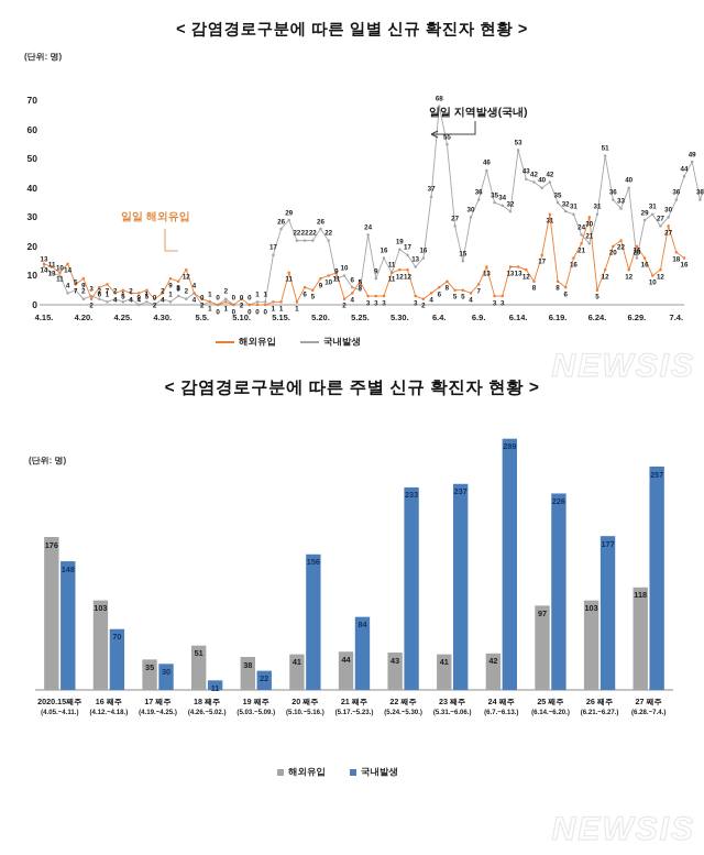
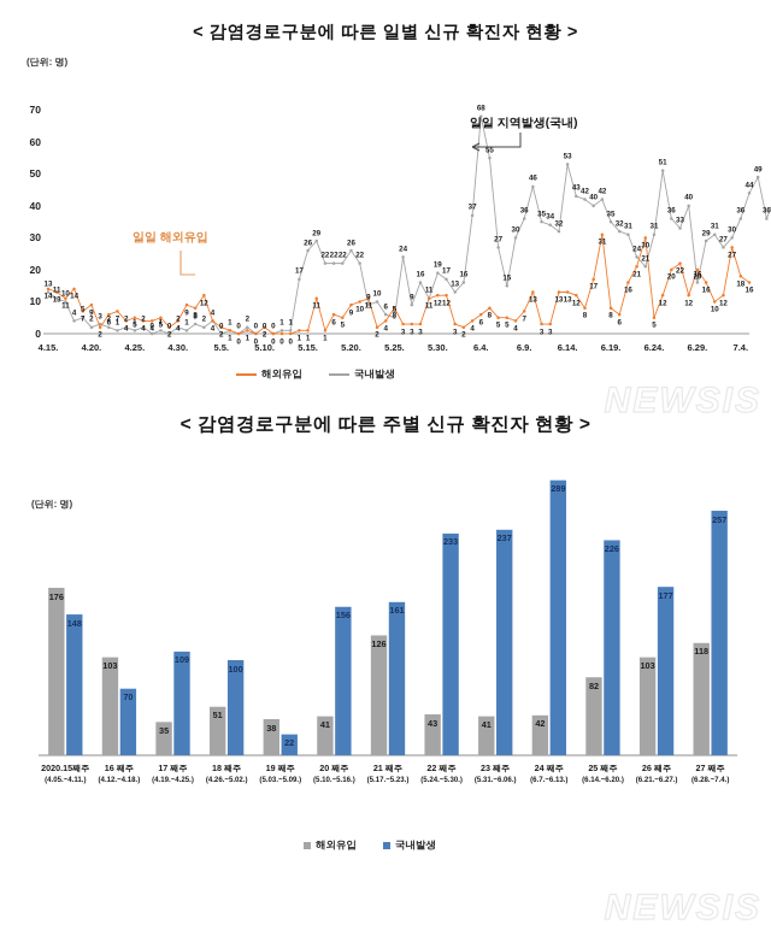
< 감염경로구분에 따른 주별 신규 확진자 현황 >/국내발생/17 째주: 30 -> 109
< 감염경로구분에 따른 주별 신규 확진자 현황 >/국내발생/18 째주: 11 -> 100
< 감염경로구분에 따른 주별 신규 확진자 현황 >/해외유입/21 째주: 44 -> 126
< 감염경로구분에 따른 주별 신규 확진자 현황 >/국내발생/21 째주: 84 -> 161
< 감염경로구분에 따른 주별 신규 확진자 현황 >/해외유입/25 째주: 97 -> 82
